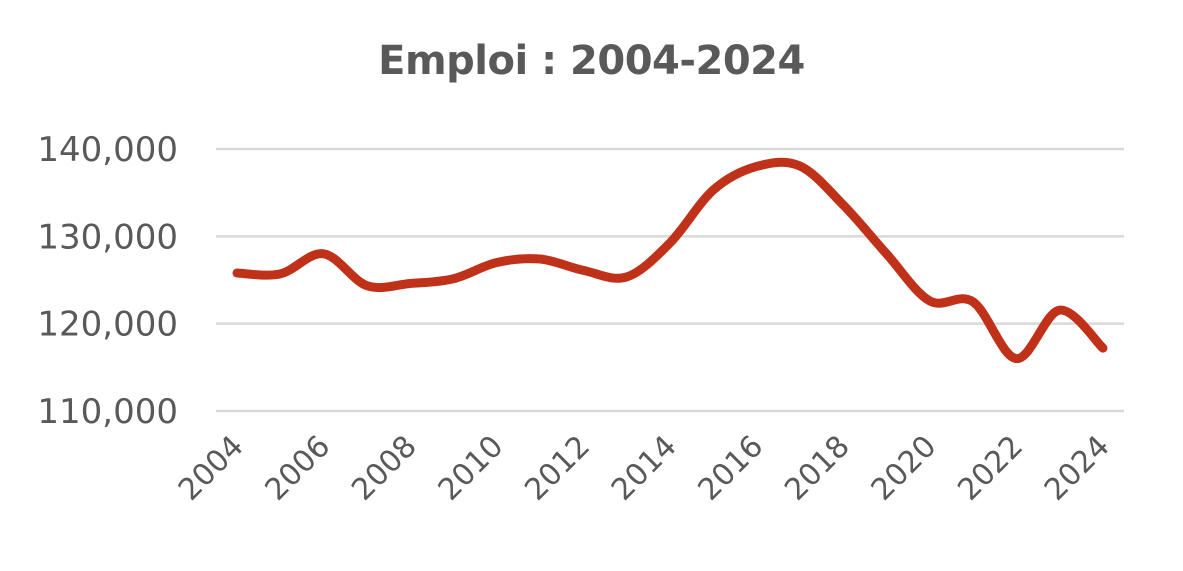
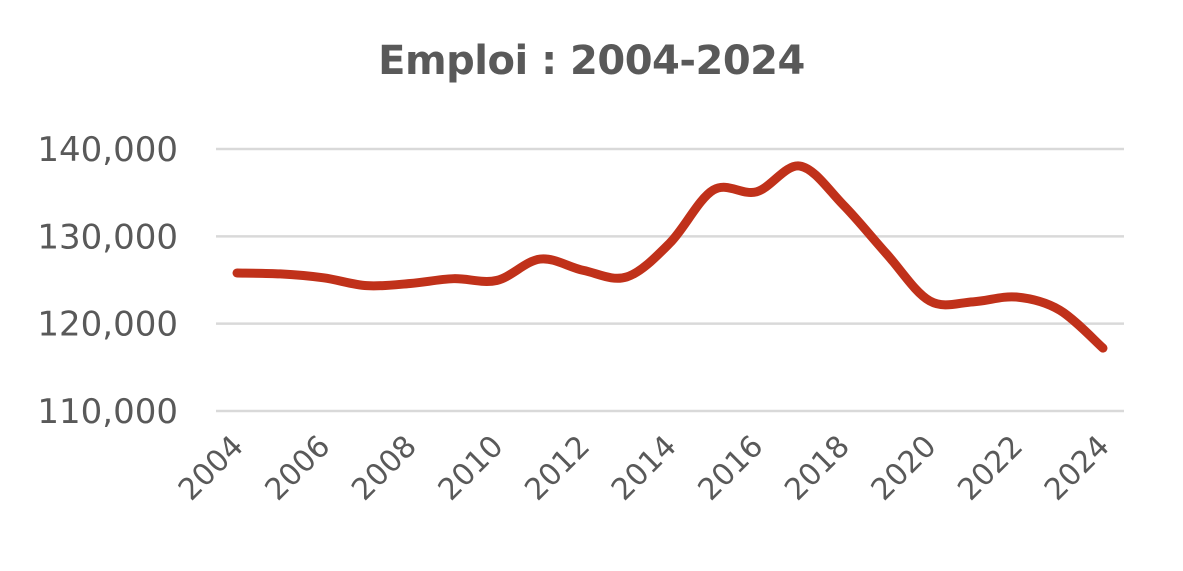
2006: 128000 -> 125000
2010: 127000 -> 125000
2016: 138000 -> 135000
2022: 116000 -> 123000
